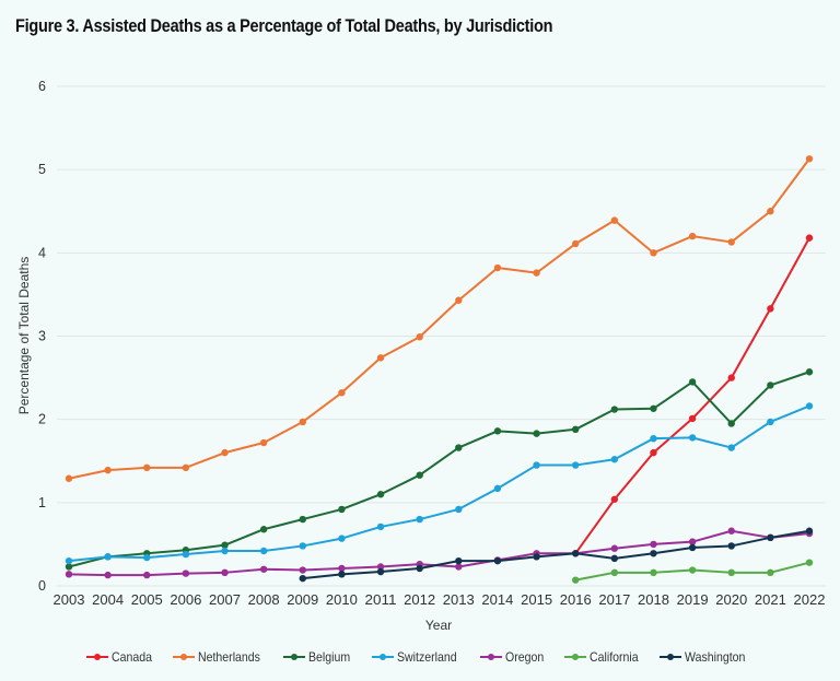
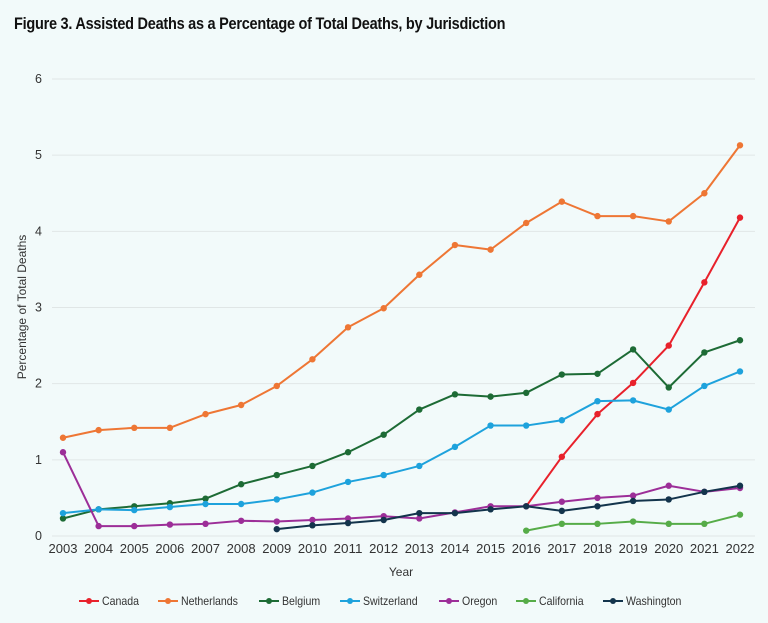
Oregon/2003: 0.1 -> 1.1
Netherlands/2018: 4.0 -> 4.2
